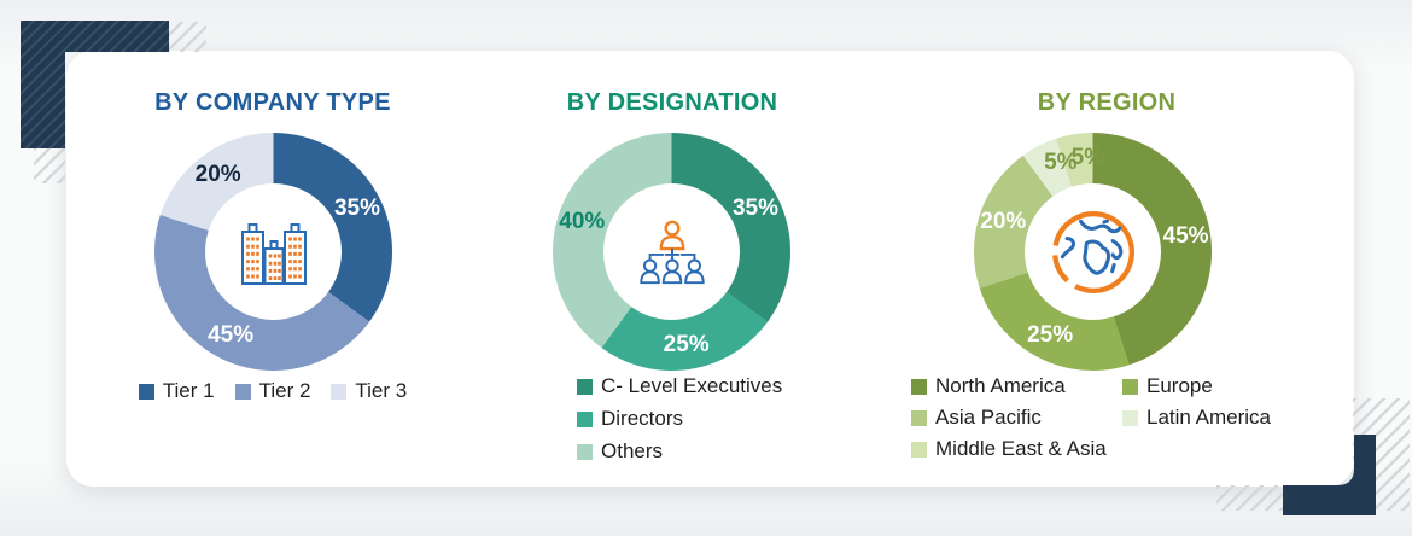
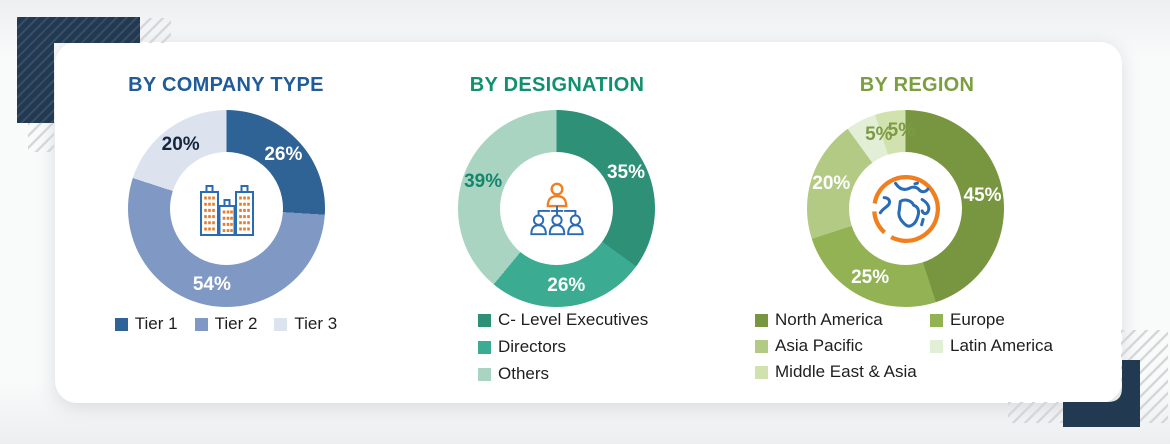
BY COMPANY TYPE/Tier 1: 35% -> 26%
BY COMPANY TYPE/Tier 2: 45% -> 54%
BY DESIGNATION/Directors: 25% -> 26%
BY DESIGNATION/Others: 40% -> 39%
